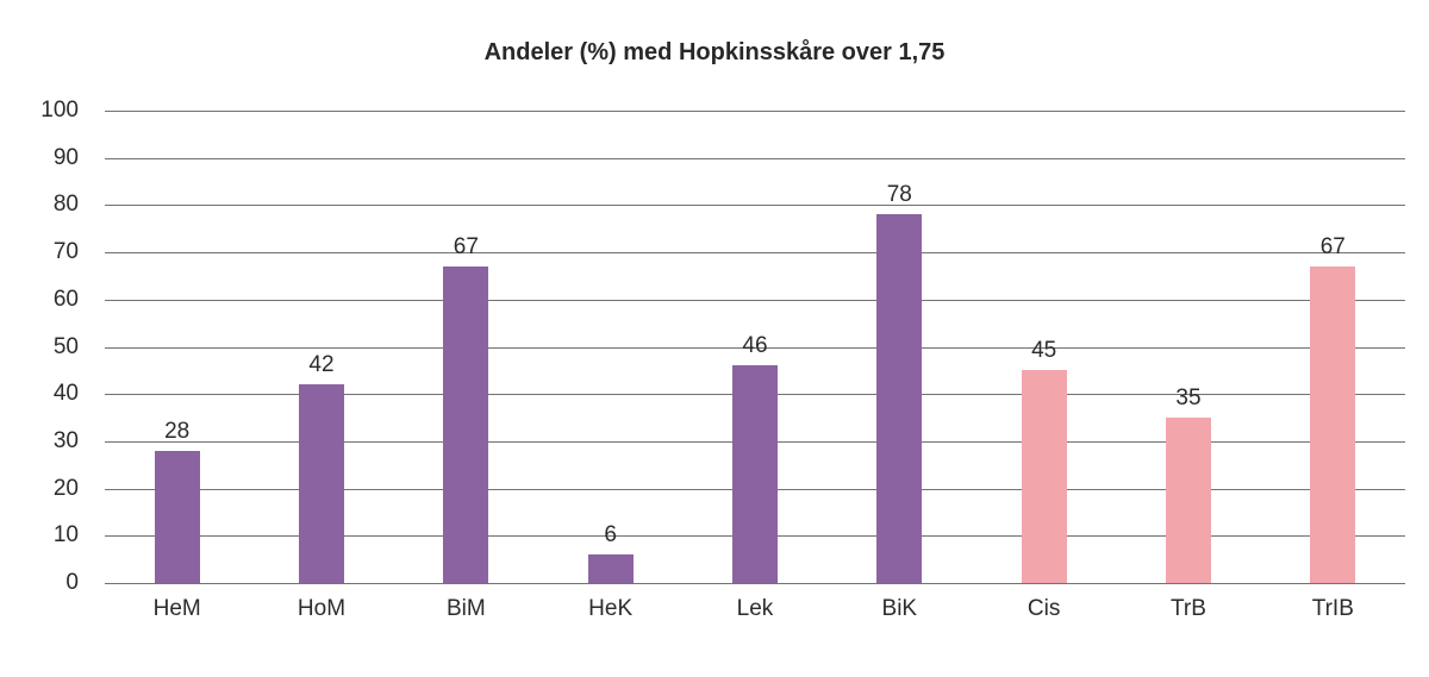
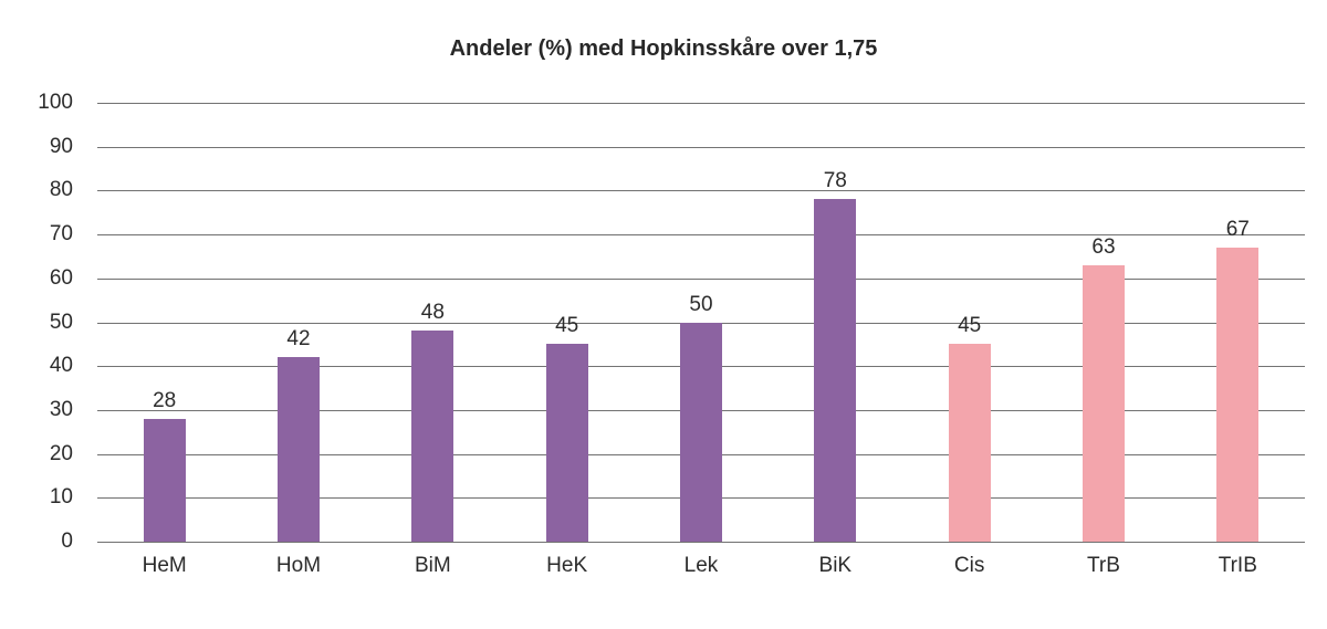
BiM: 67 -> 48
HeK: 6 -> 45
Lek: 46 -> 50
TrB: 35 -> 63
